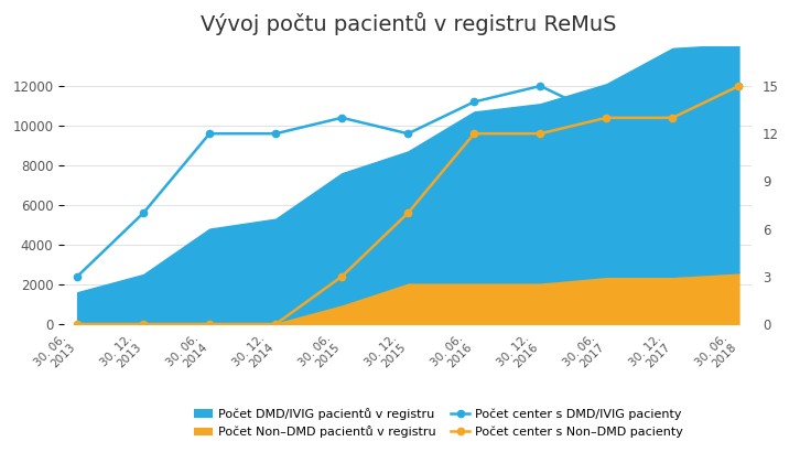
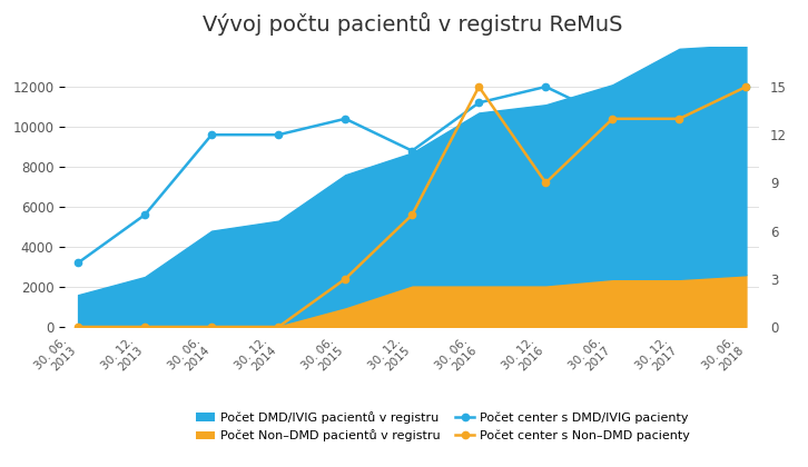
Počet center s DMD/IVIG pacienty/30. 06. 2013: 3 -> 4
Počet center s DMD/IVIG pacienty/30. 12. 2015: 12 -> 11
Počet center s Non–DMD pacienty/30. 06. 2016: 12 -> 15
Počet center s Non–DMD pacienty/30. 12. 2016: 12 -> 9
